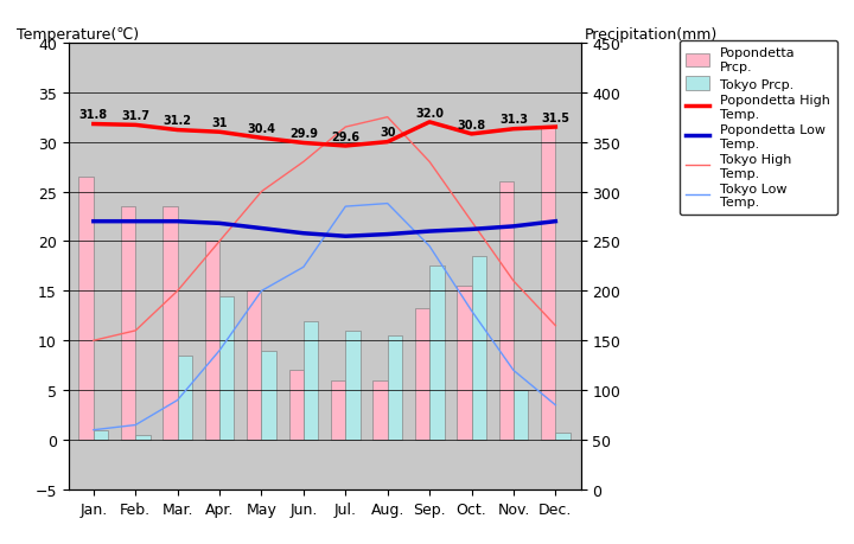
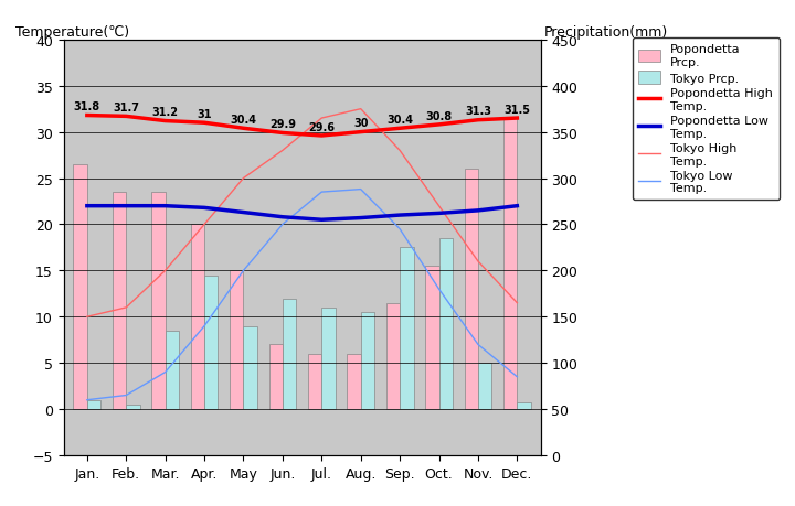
Tokyo Low Temp./Jun.: 17.4 -> 20.0
Popondetta Prcp./Sep.: 13.2 -> 11.5
Popondetta High Temp./Sep.: 32.0 -> 30.4
